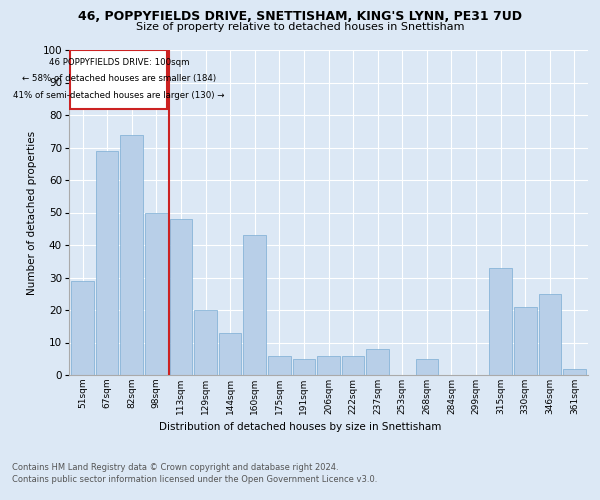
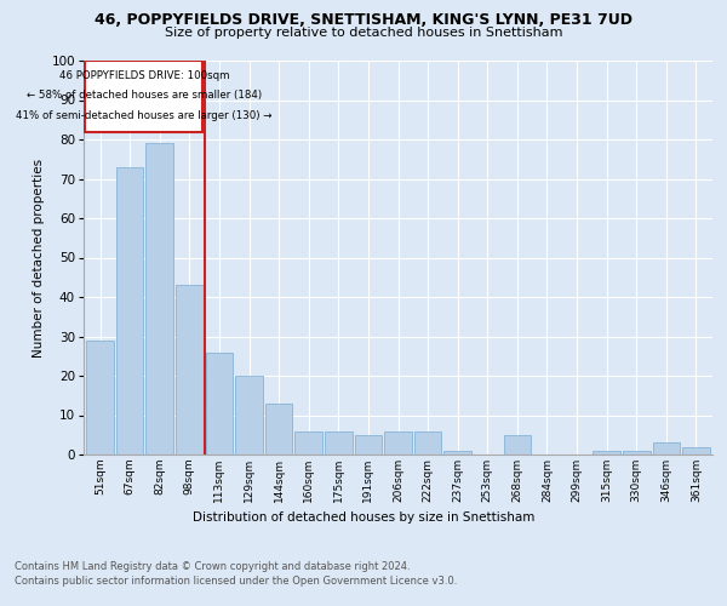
67sqm: 69 -> 73
82sqm: 74 -> 79
98sqm: 50 -> 43
113sqm: 48 -> 26
160sqm: 43 -> 6
237sqm: 8 -> 1
315sqm: 33 -> 1
330sqm: 21 -> 1
346sqm: 25 -> 3
